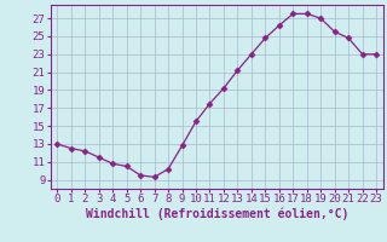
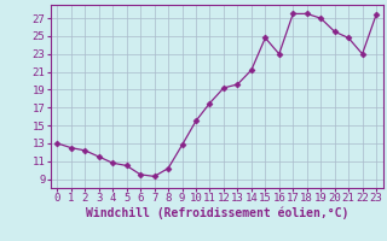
13: 21.2 -> 19.6
14: 23.0 -> 21.2
16: 26.2 -> 23.0
23: 23.0 -> 27.4
